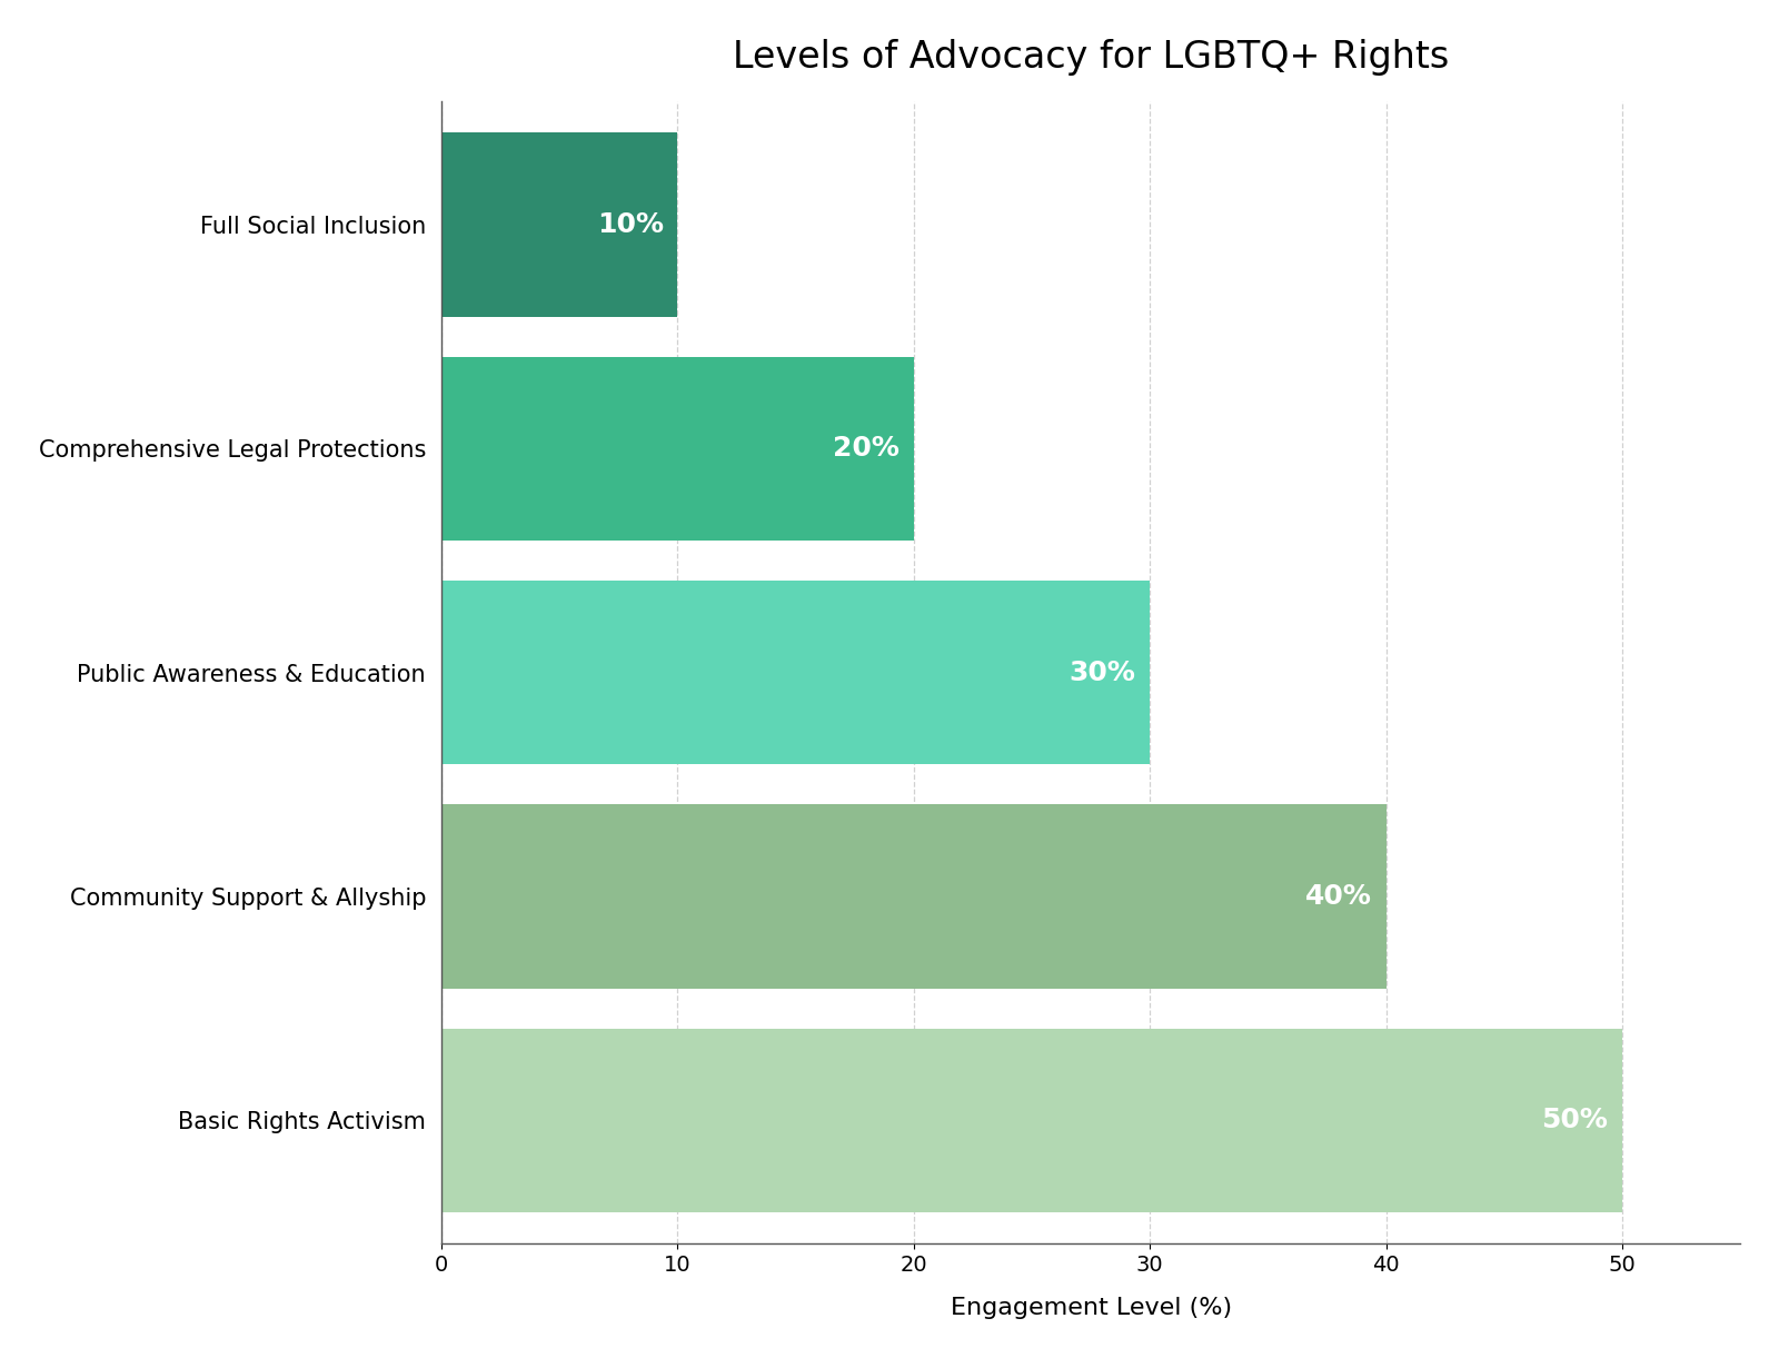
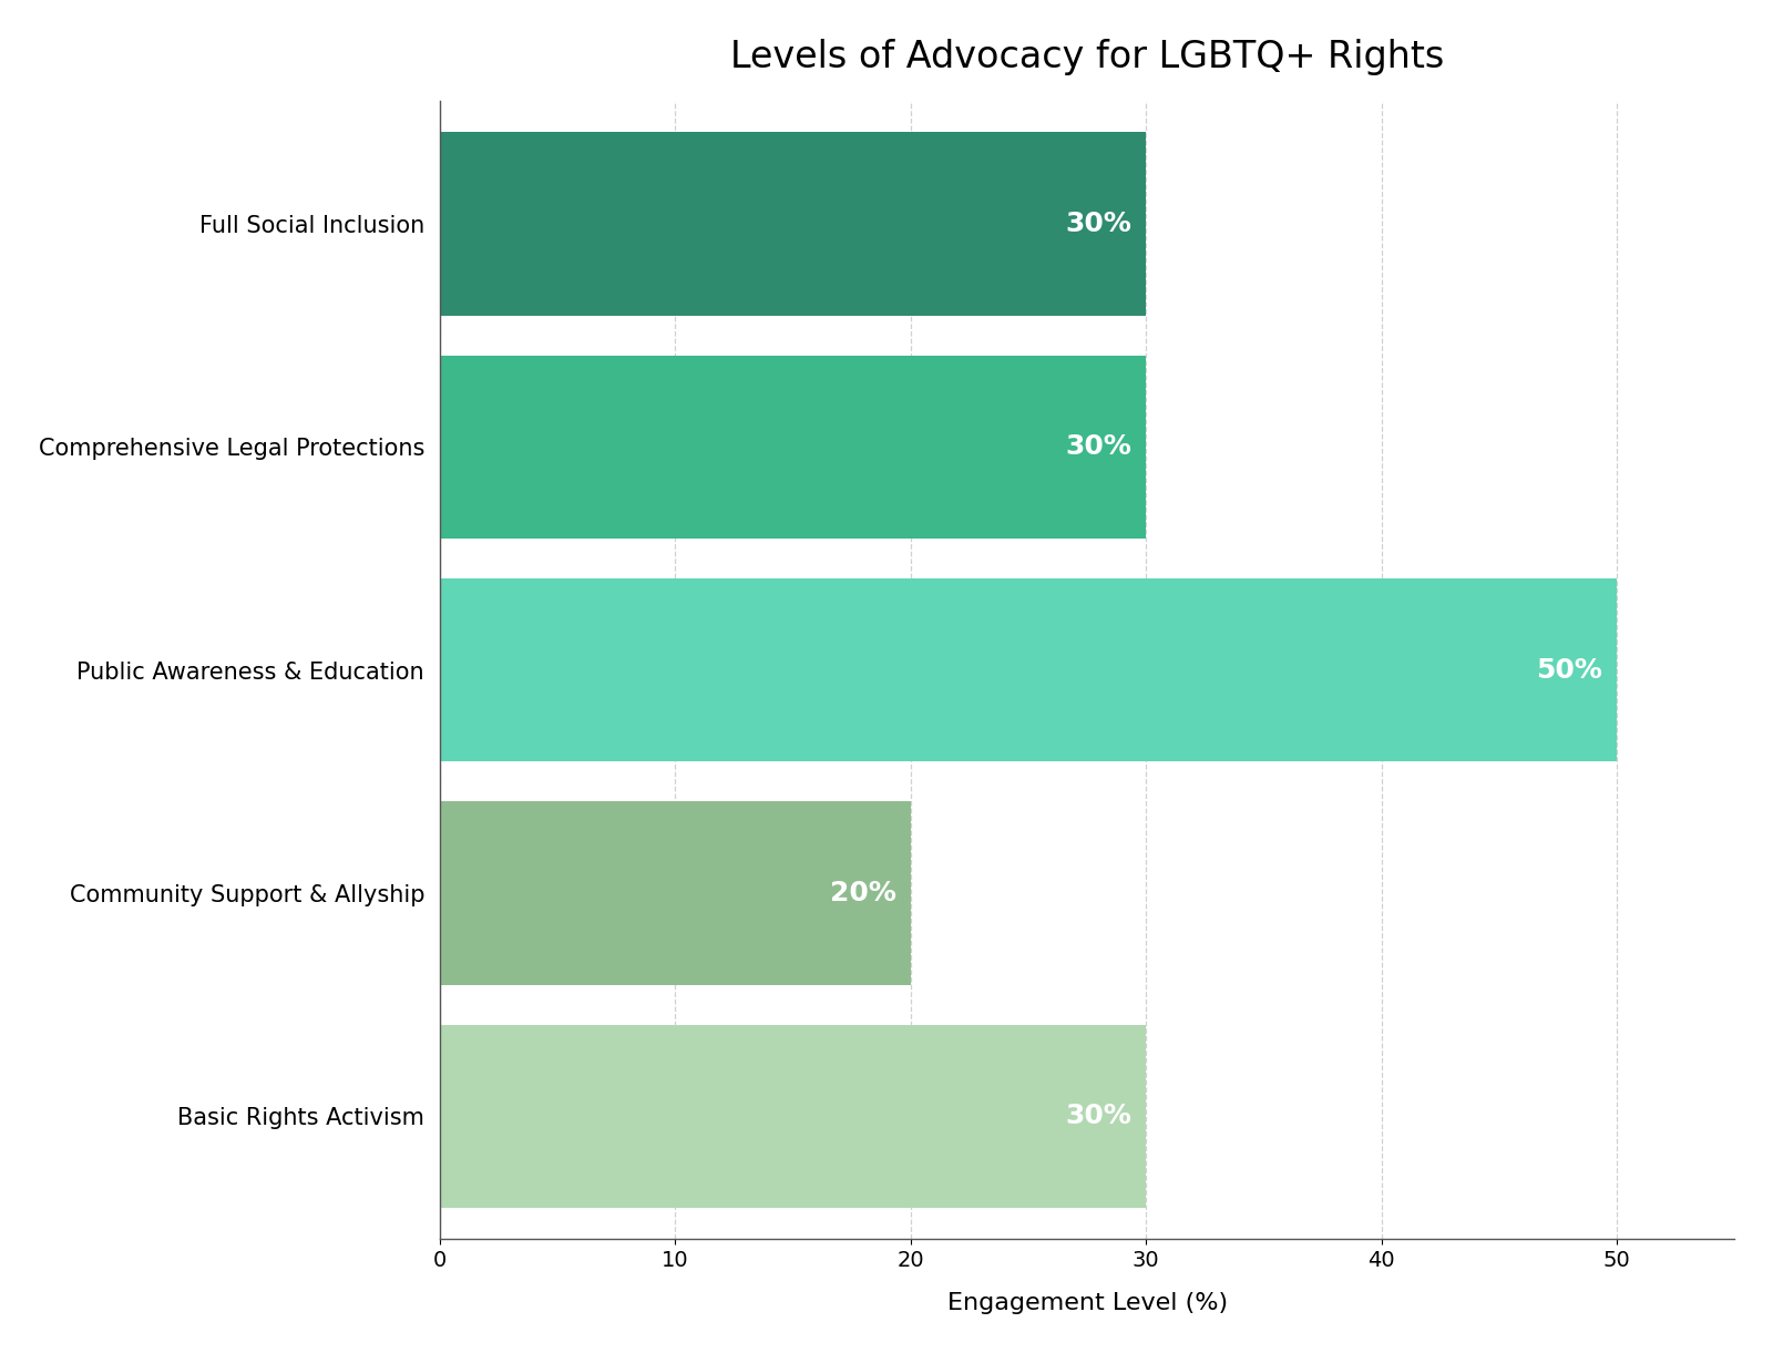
Full Social Inclusion: 10% -> 30%
Comprehensive Legal Protections: 20% -> 30%
Public Awareness & Education: 30% -> 50%
Community Support & Allyship: 40% -> 20%
Basic Rights Activism: 50% -> 30%
